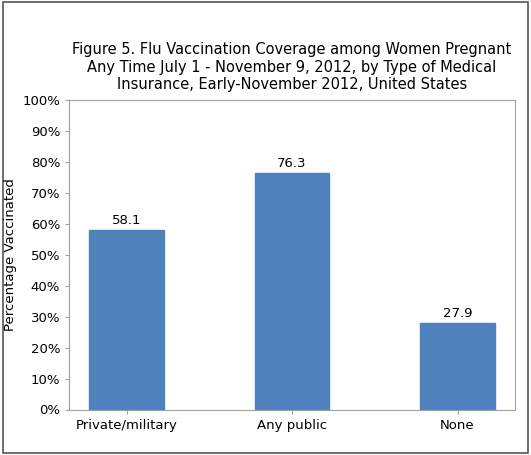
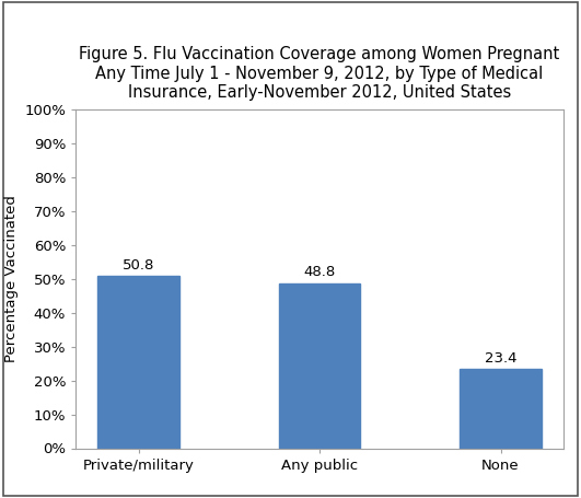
Private/military: 58.1 -> 50.8
Any public: 76.3 -> 48.8
None: 27.9 -> 23.4
